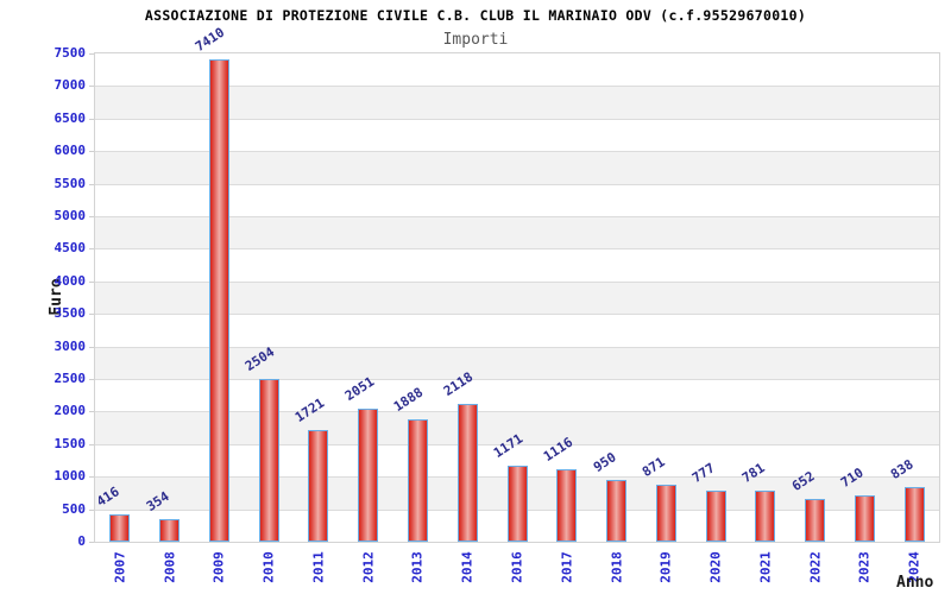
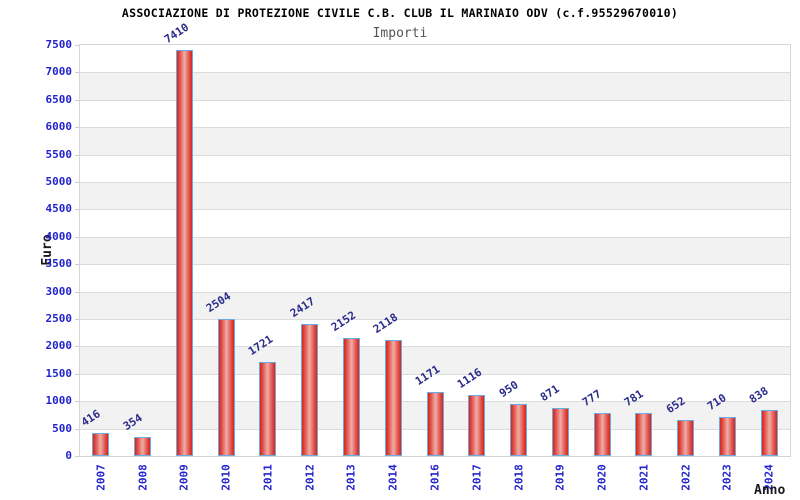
2012: 2051 -> 2417
2013: 1888 -> 2152
